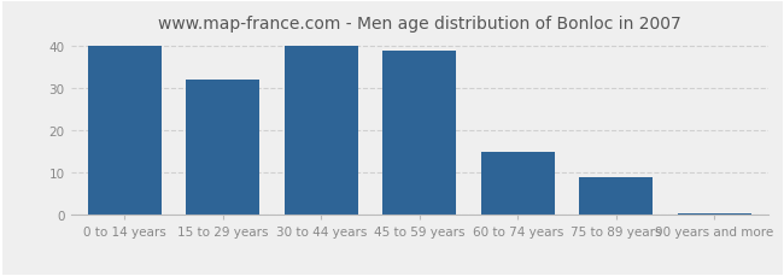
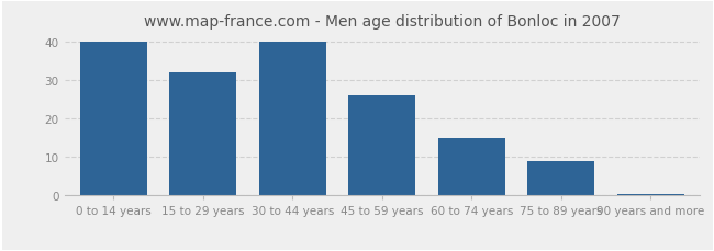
45 to 59 years: 39.0 -> 26.0
